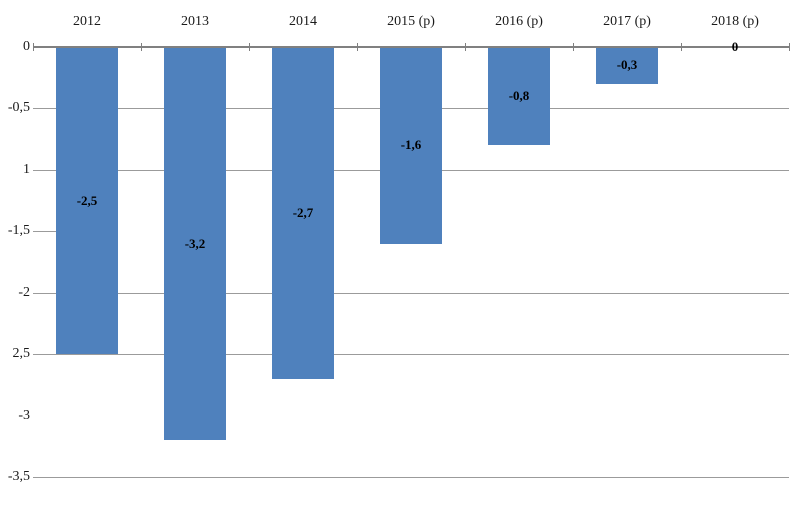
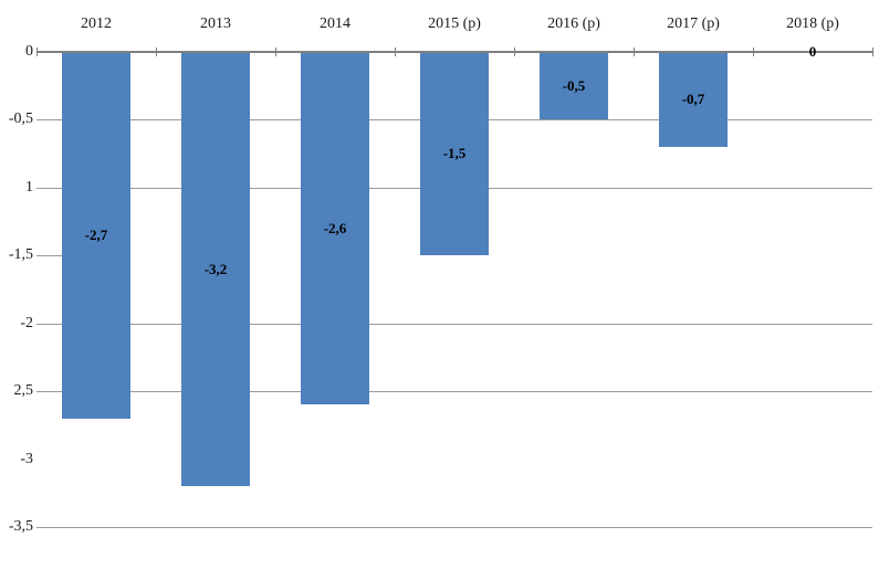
2012: -2,5 -> -2,7
2014: -2,7 -> -2,6
2015 (p): -1,6 -> -1,5
2016 (p): -0,8 -> -0,5
2017 (p): -0,3 -> -0,7
